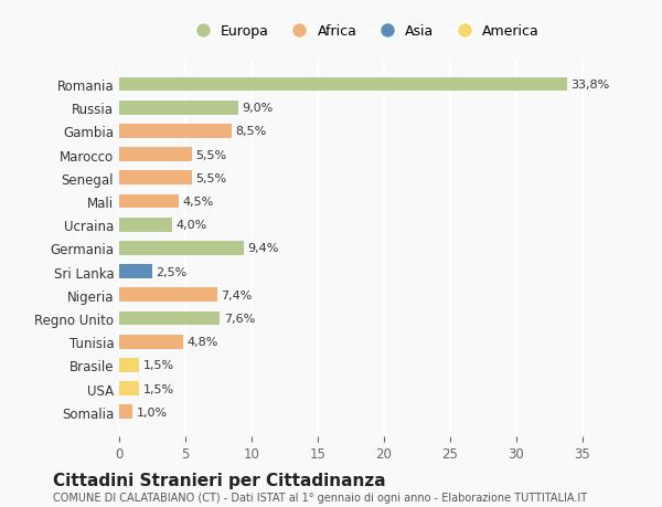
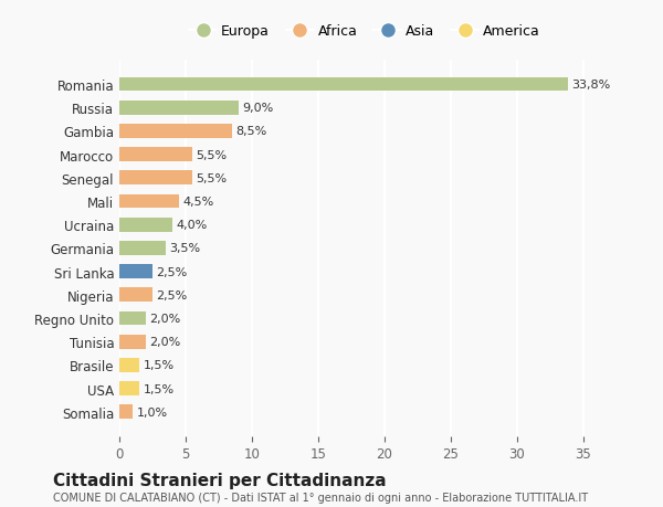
Germania: 9,4% -> 3,5%
Nigeria: 7,4% -> 2,5%
Regno Unito: 7,6% -> 2,0%
Tunisia: 4,8% -> 2,0%
